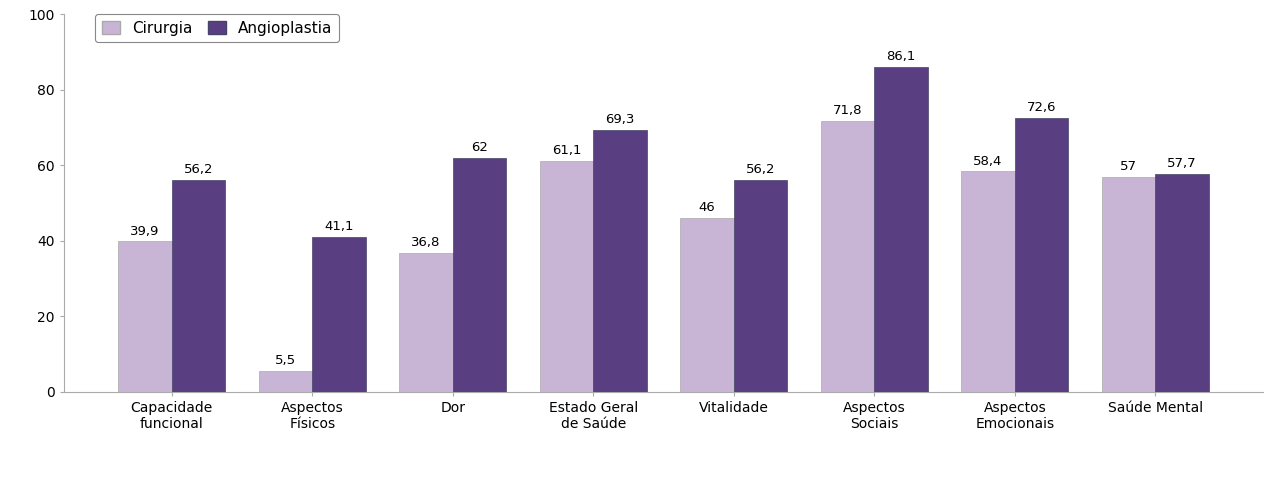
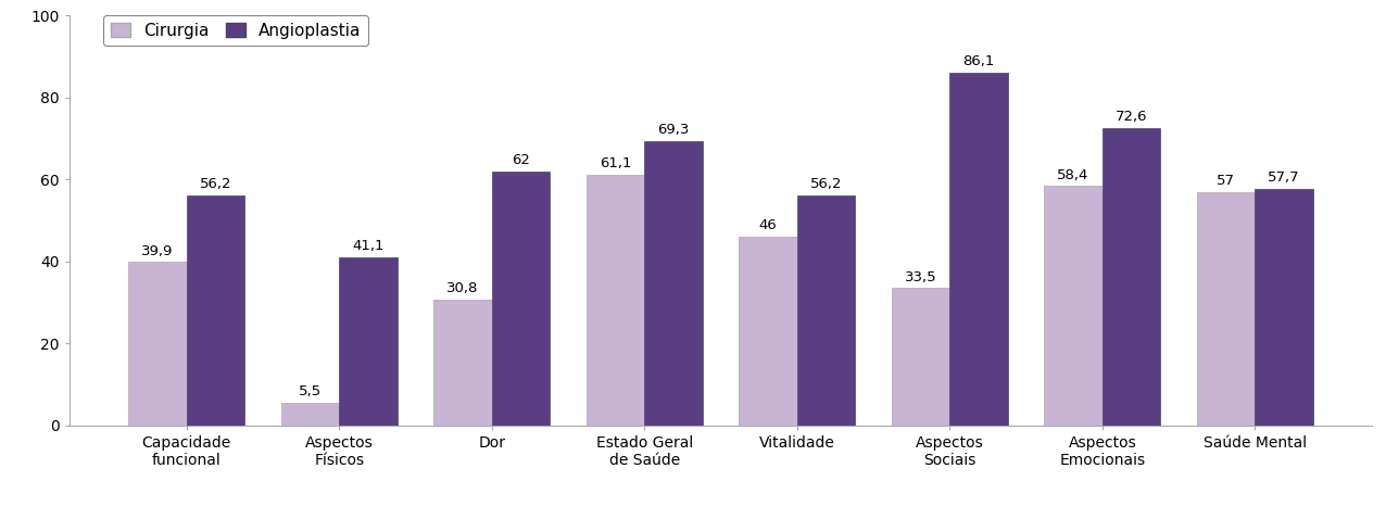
Cirurgia/Dor: 36,8 -> 30,8
Cirurgia/Aspectos Sociais: 71,8 -> 33,5
